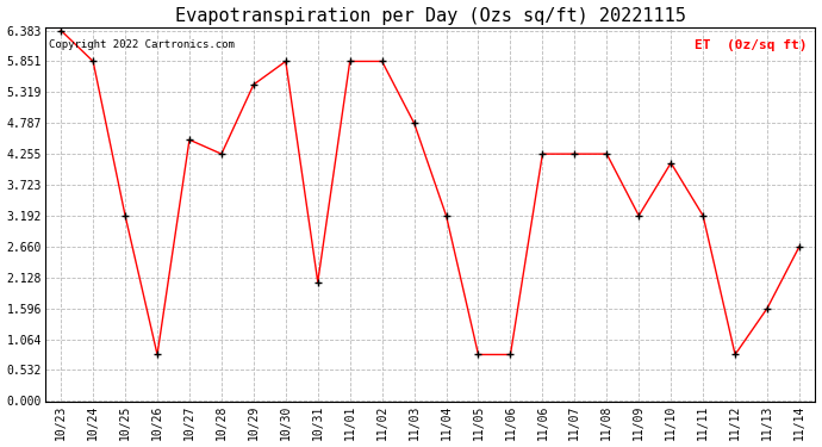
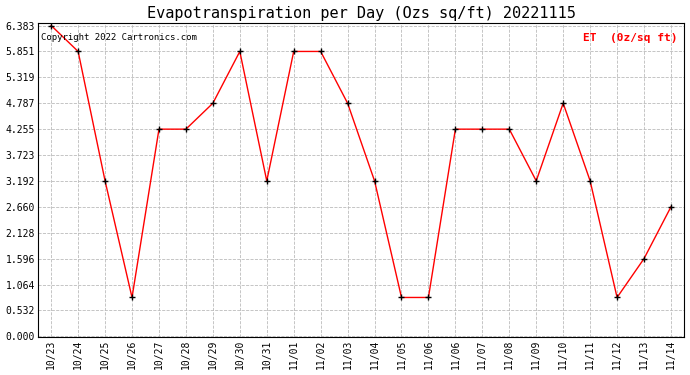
10/27: 4.50 -> 4.25
10/29: 5.45 -> 4.79
10/31: 2.05 -> 3.19
11/10: 4.10 -> 4.79
